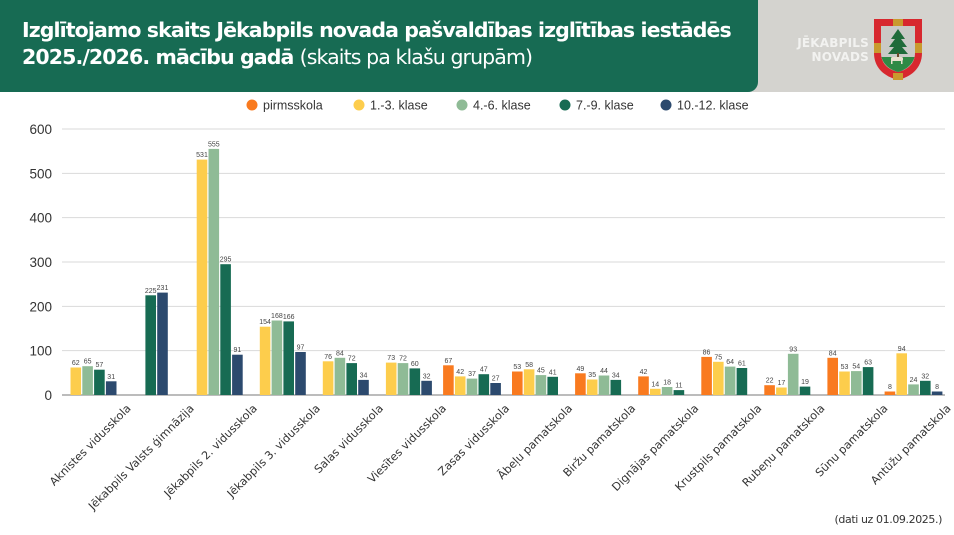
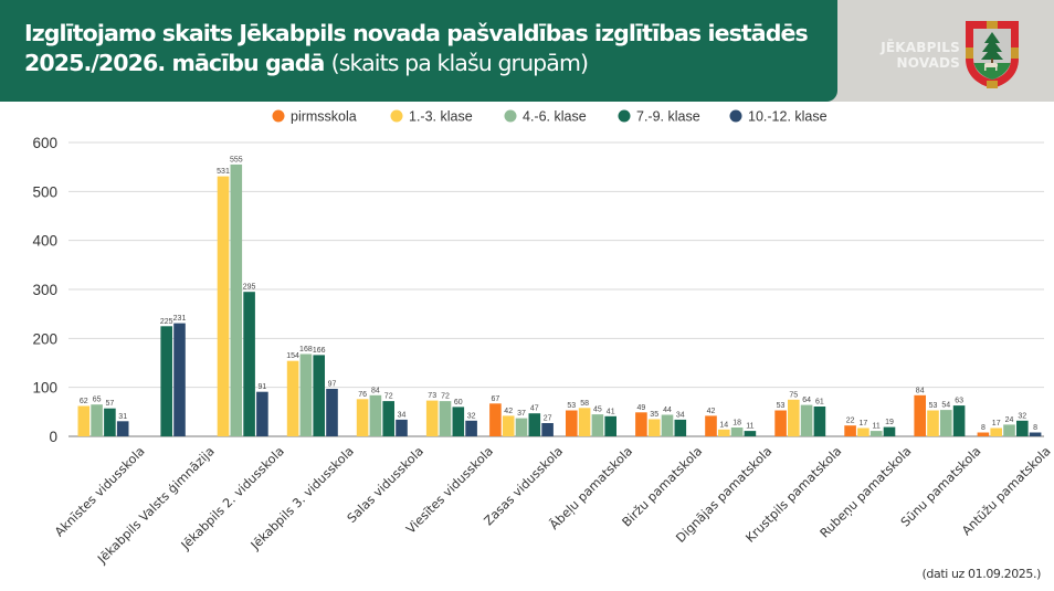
pirmsskola/Krustpils pamatskola: 86 -> 53
4.-6. klase/Rubeņu pamatskola: 93 -> 11
1.-3. klase/Antūžu pamatskola: 94 -> 17
